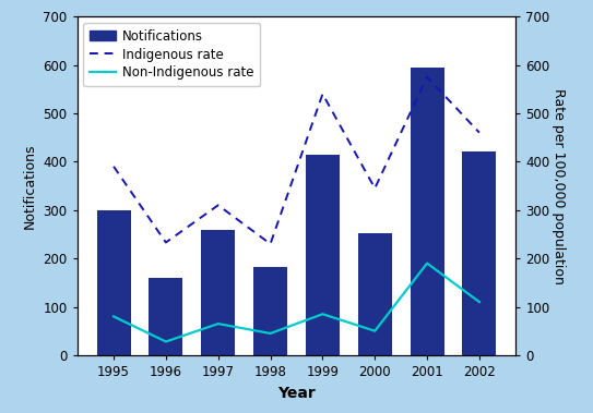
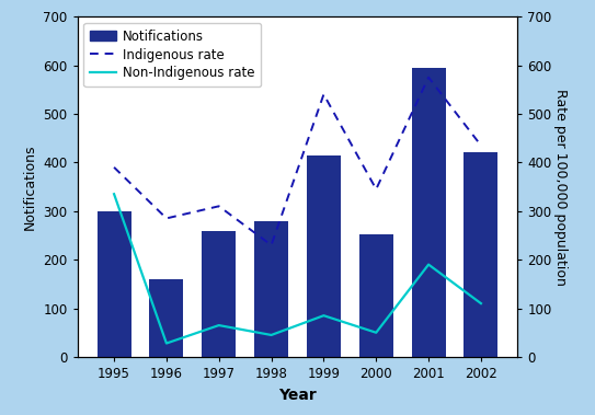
Non-Indigenous rate/1995: 80 -> 335
Indigenous rate/1996: 233 -> 285
Notifications/1998: 183 -> 280
Indigenous rate/2002: 460 -> 435
